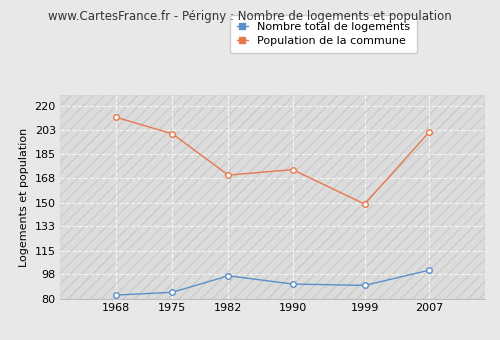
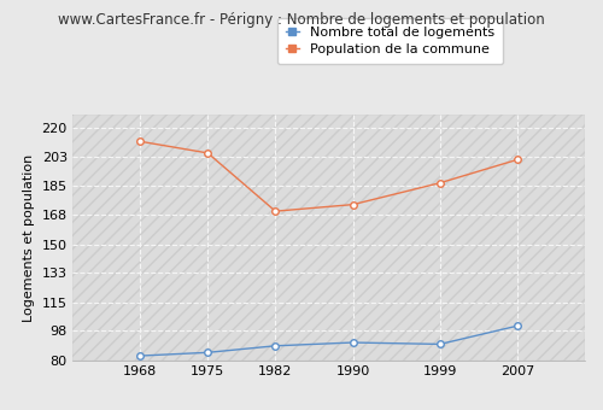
Population de la commune/1975: 200 -> 205
Nombre total de logements/1982: 97 -> 89
Population de la commune/1999: 149 -> 187
